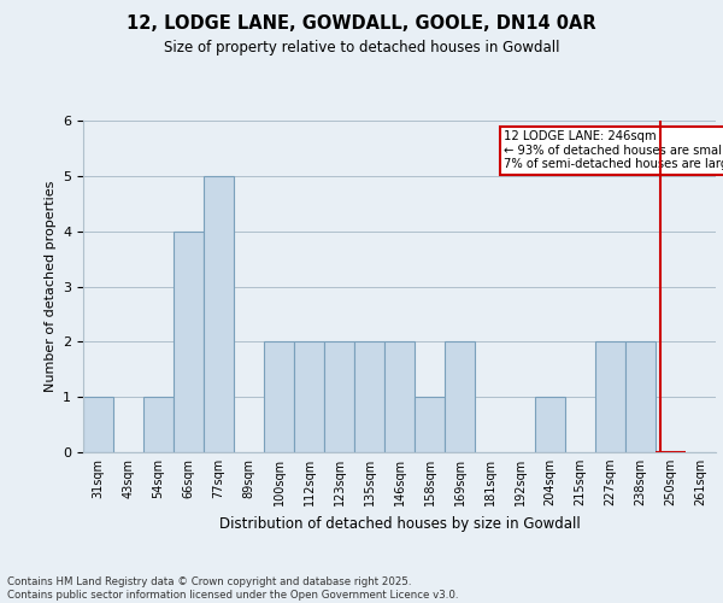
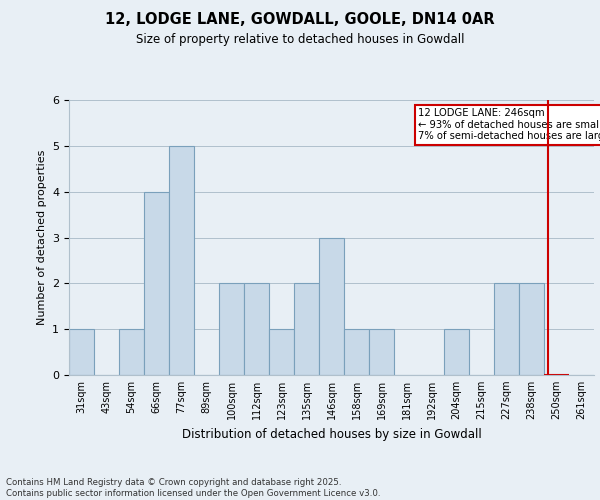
123sqm: 2 -> 1
146sqm: 2 -> 3
169sqm: 2 -> 1
